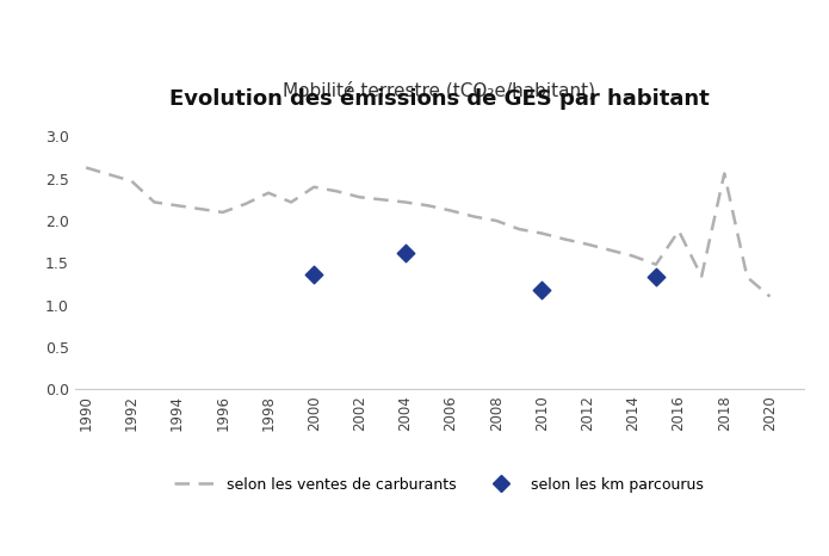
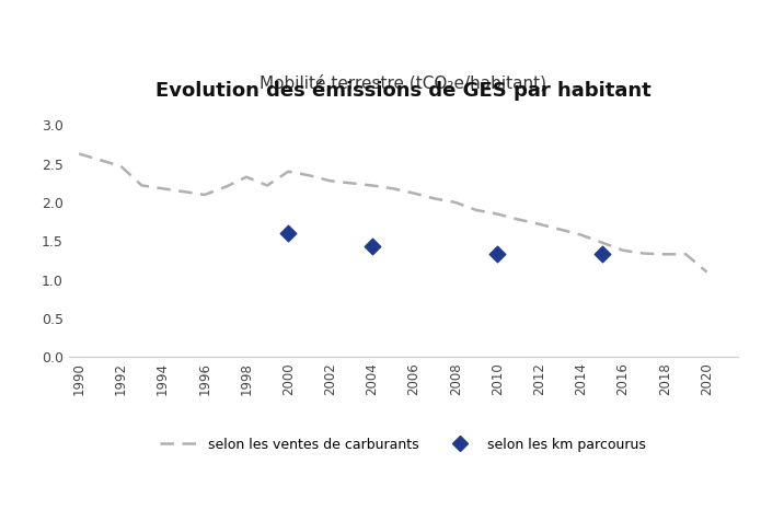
selon les km parcourus/2000: 1.36 -> 1.61
selon les km parcourus/2004: 1.62 -> 1.43
selon les km parcourus/2010: 1.18 -> 1.33
selon les ventes de carburants/2016: 1.88 -> 1.38
selon les ventes de carburants/2018: 2.56 -> 1.33
